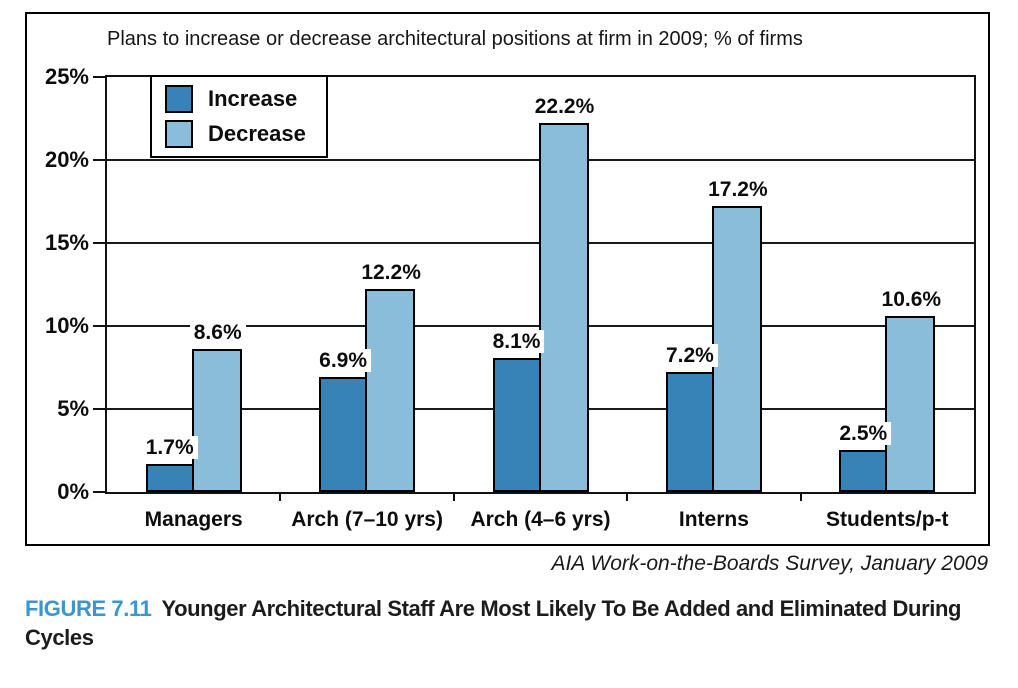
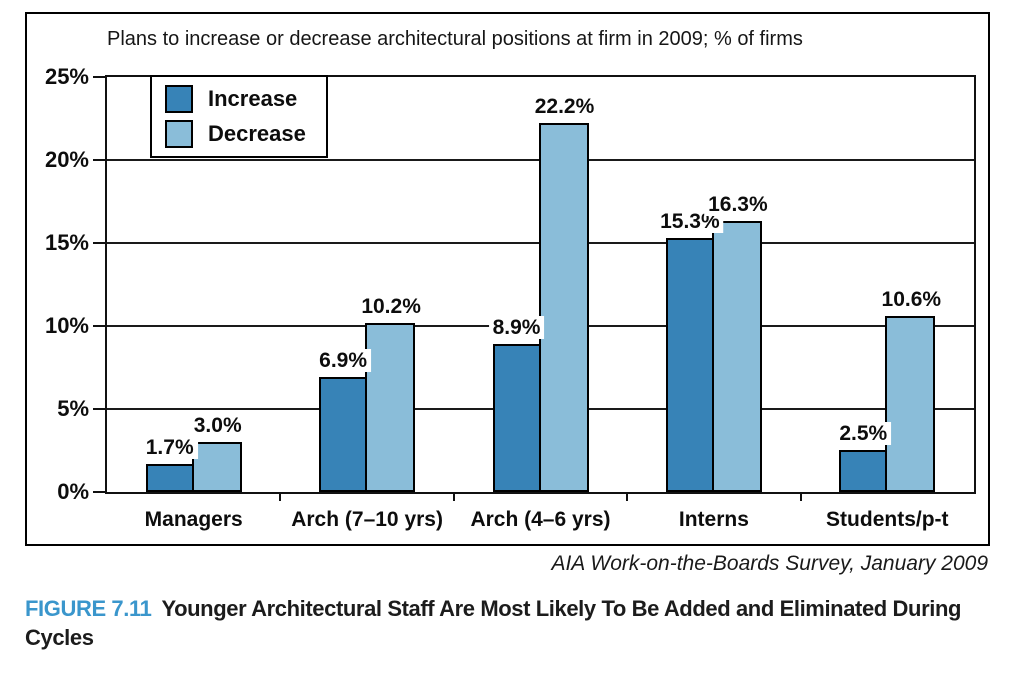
Decrease/Managers: 8.6% -> 3.0%
Decrease/Arch (7–10 yrs): 12.2% -> 10.2%
Increase/Arch (4–6 yrs): 8.1% -> 8.9%
Increase/Interns: 7.2% -> 15.3%
Decrease/Interns: 17.2% -> 16.3%
